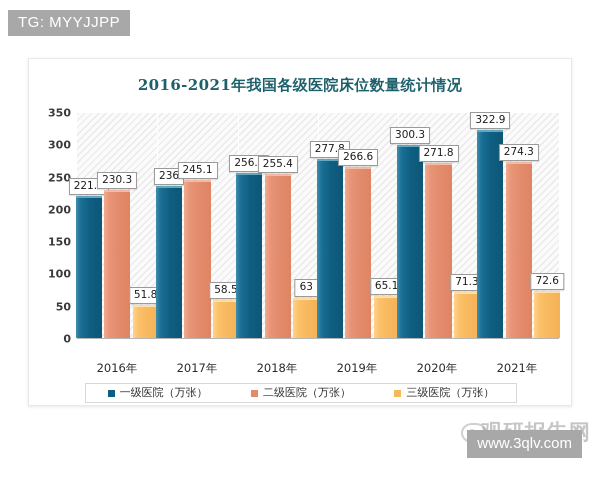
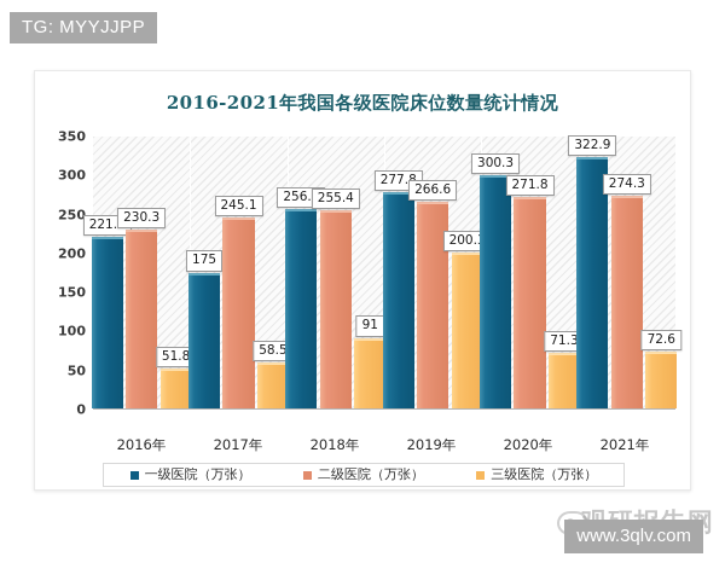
一级医院（万张）/2017年: 236 -> 175
三级医院（万张）/2018年: 63 -> 91
三级医院（万张）/2019年: 65.1 -> 200.3
